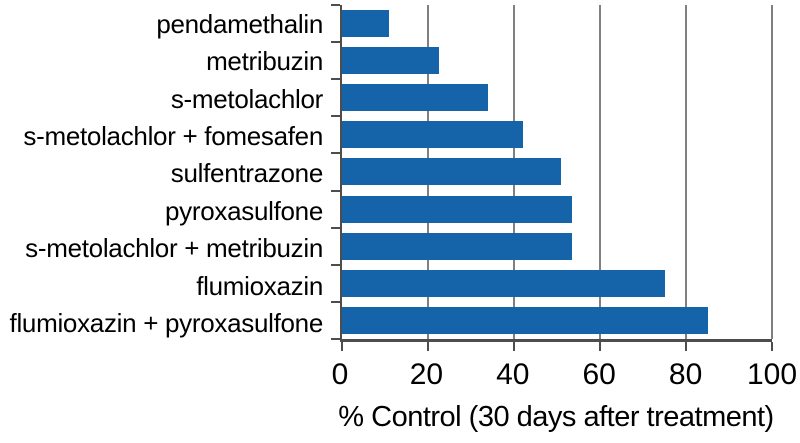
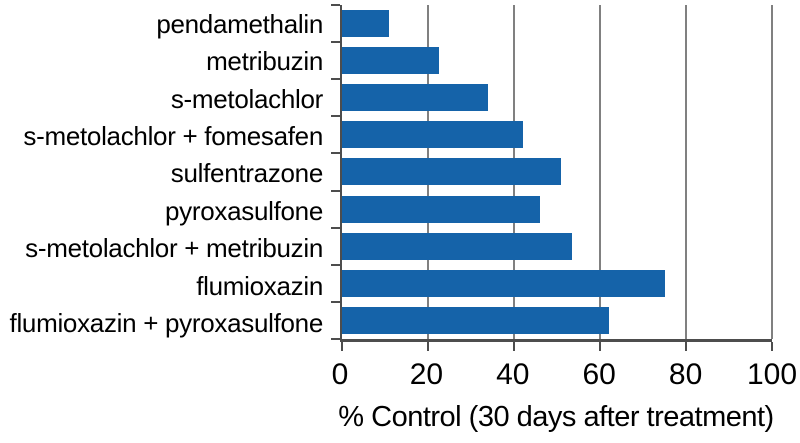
pyroxasulfone: 54 -> 46
flumioxazin + pyroxasulfone: 85 -> 62
